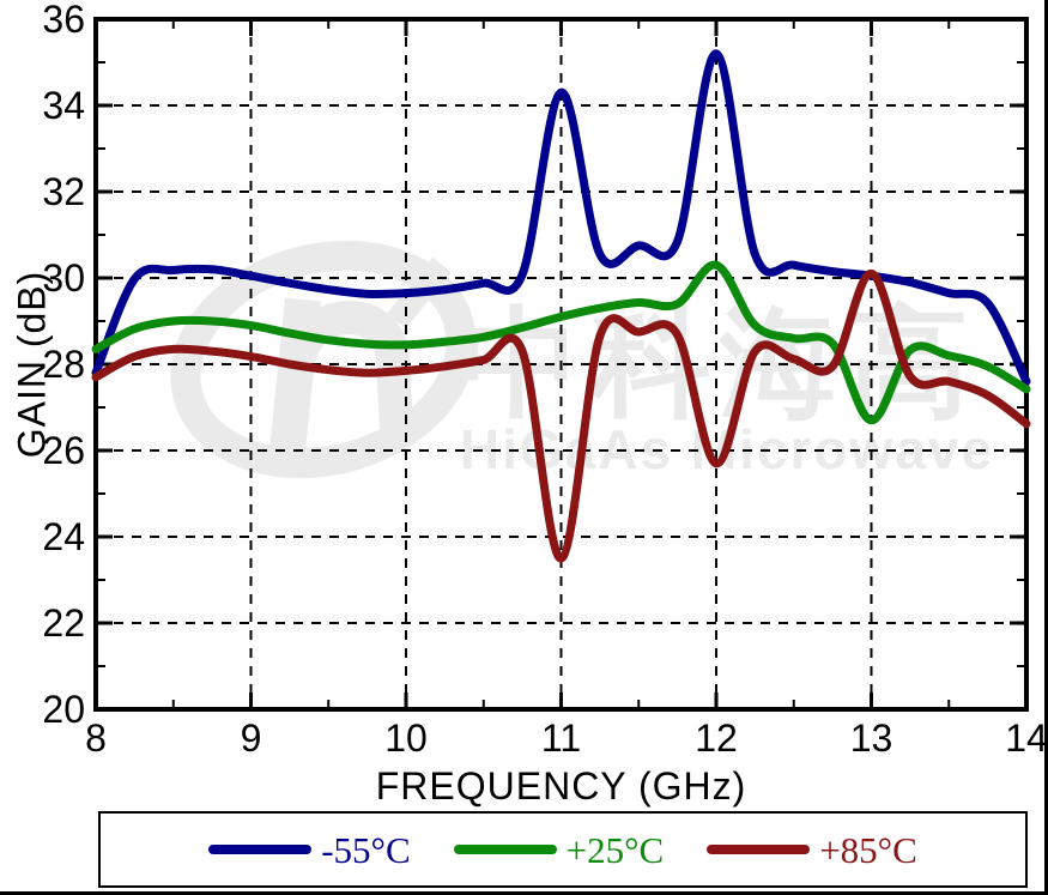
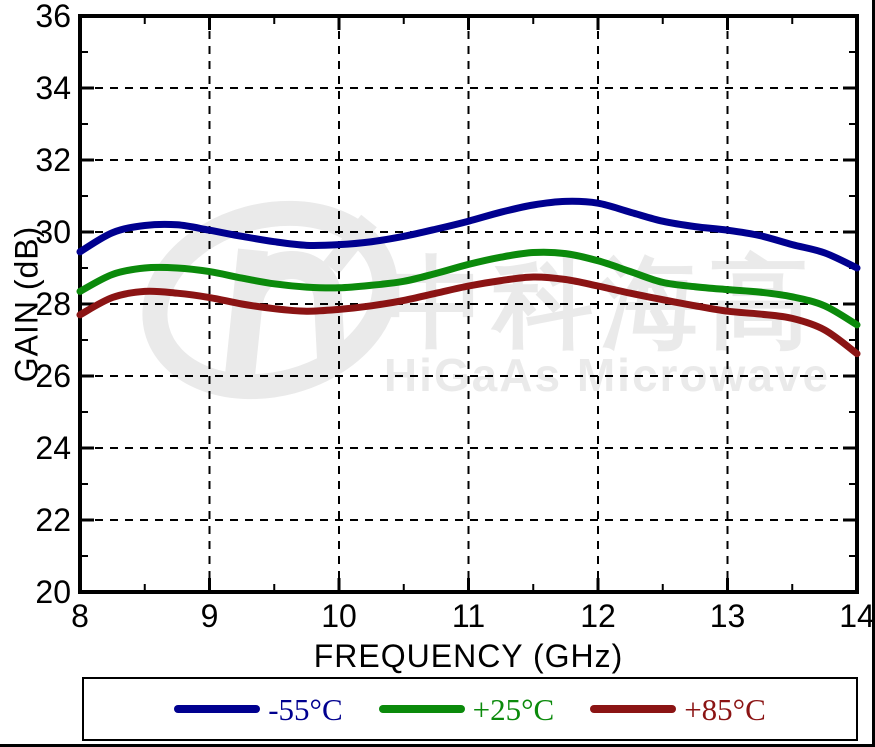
-55°C/8: 27.8 -> 29.4
-55°C/11: 34.3 -> 30.3
+85°C/11: 23.5 -> 28.5
-55°C/12: 35.2 -> 30.8
+25°C/12: 30.3 -> 29.2
+85°C/12: 25.7 -> 28.5
+25°C/13: 26.7 -> 28.4
+85°C/13: 30.1 -> 27.8
-55°C/14: 27.6 -> 29.0
